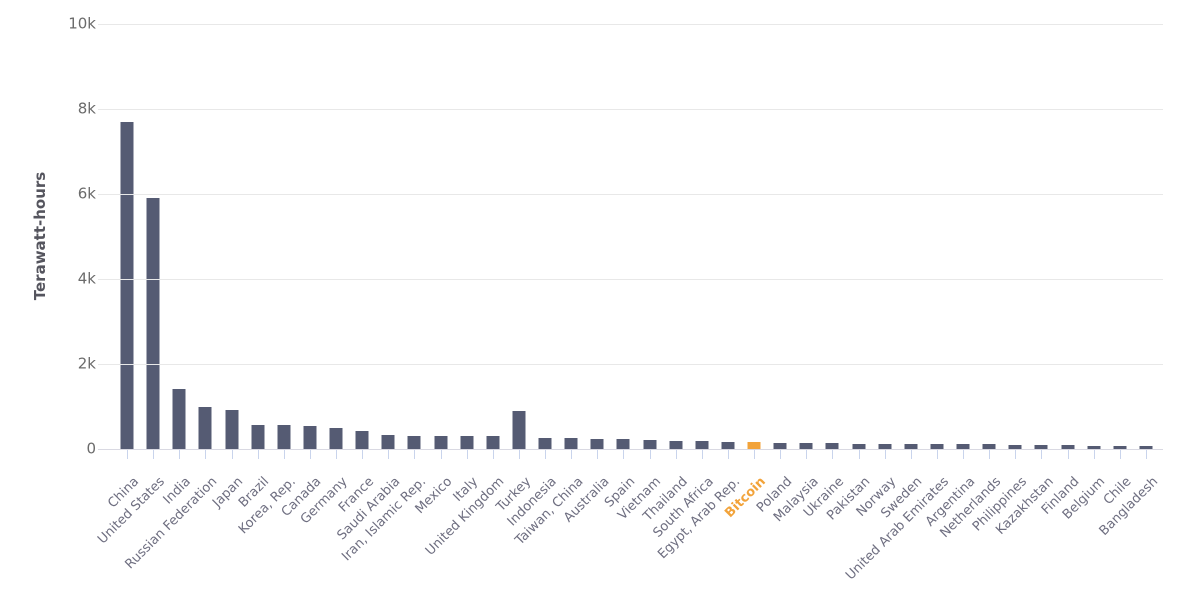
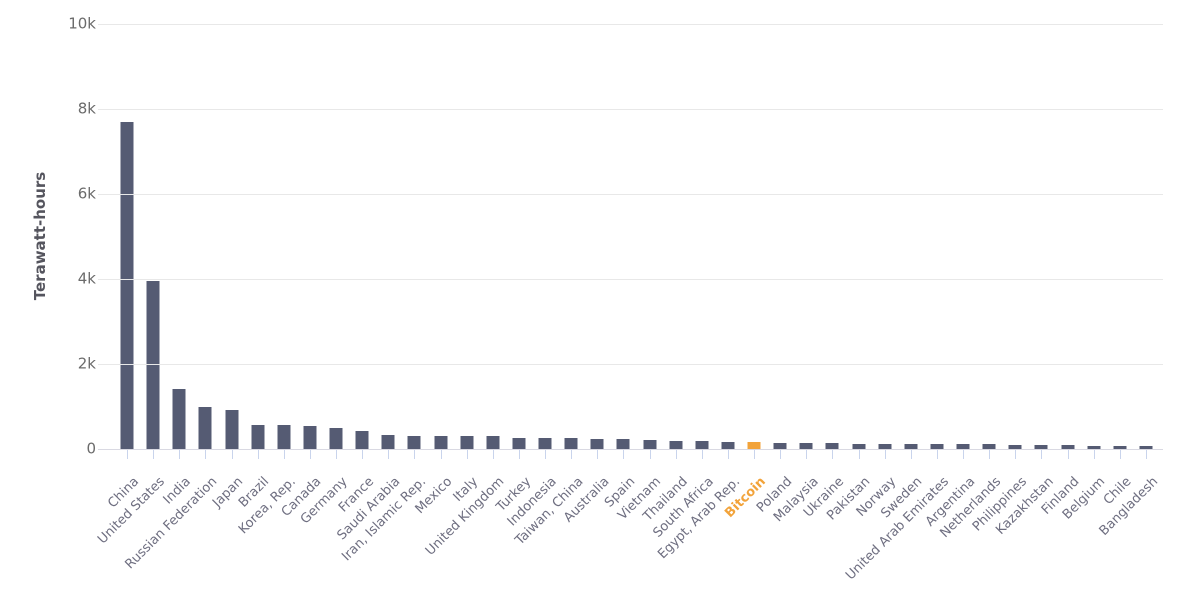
United States: 5.9k -> 4.0k
Turkey: 0.9k -> 0.3k
